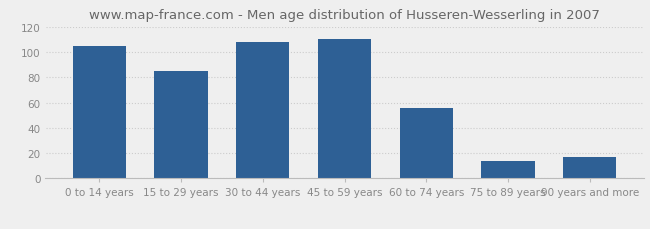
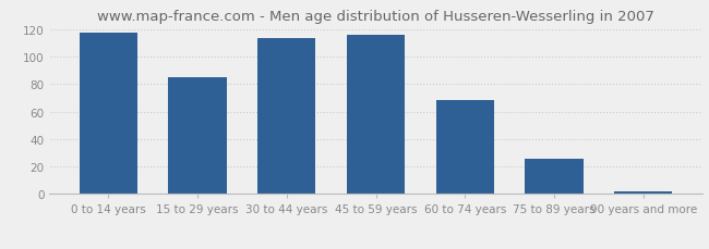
0 to 14 years: 105 -> 117
30 to 44 years: 108 -> 113
45 to 59 years: 110 -> 116
60 to 74 years: 56 -> 68
75 to 89 years: 14 -> 26
90 years and more: 17 -> 2
